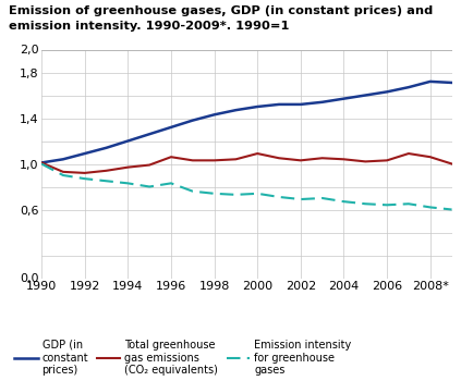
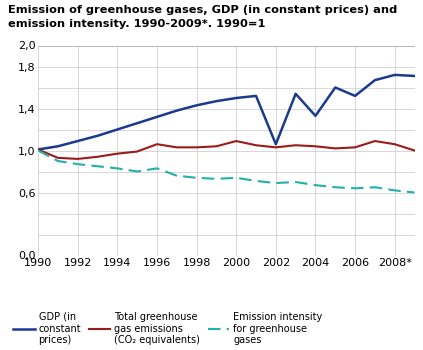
GDP (in constant prices)/2002: 1,52 -> 1,06
GDP (in constant prices)/2004: 1,57 -> 1,33
GDP (in constant prices)/2006: 1,63 -> 1,52
